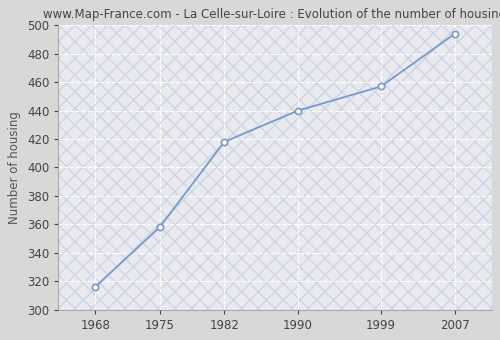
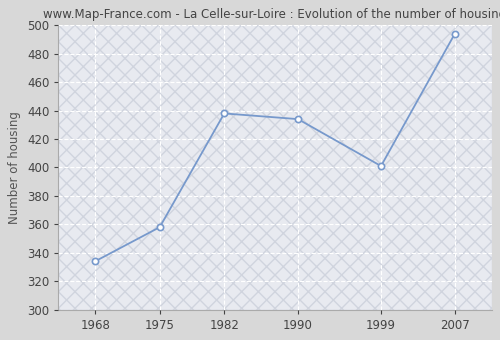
1968: 316 -> 334
1982: 418 -> 438
1990: 440 -> 434
1999: 457 -> 401
